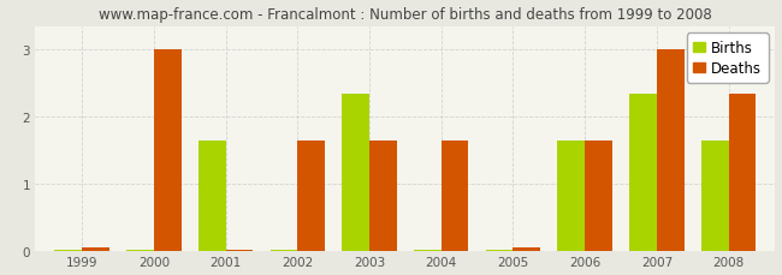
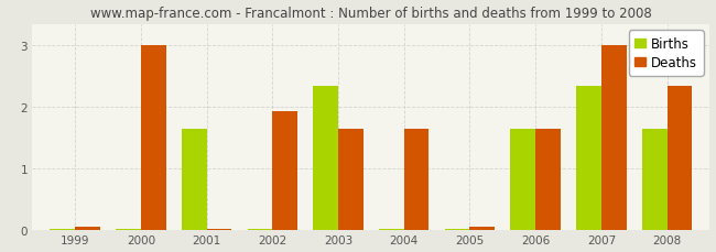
Deaths/2002: 1.65 -> 1.94
